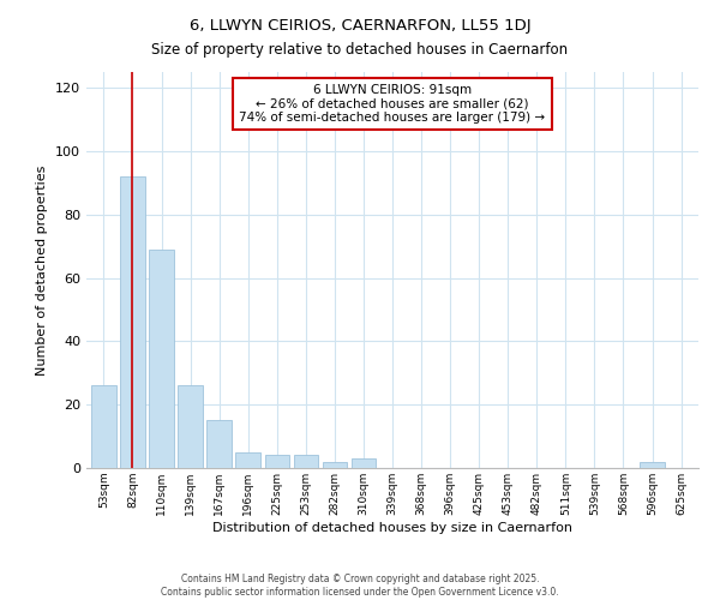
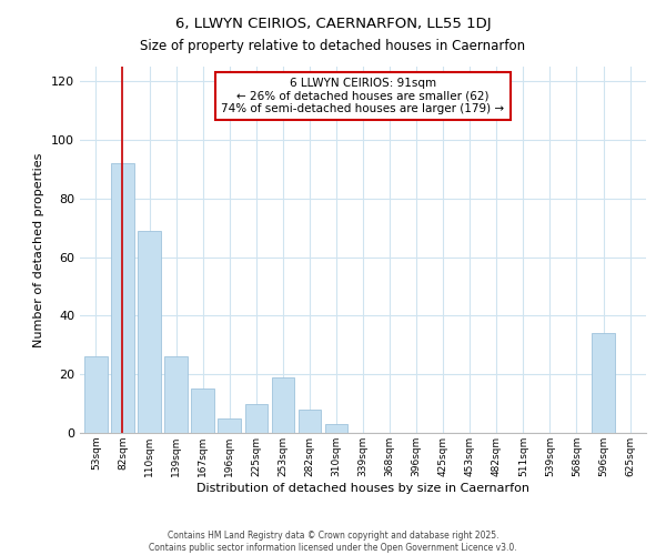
225sqm: 4 -> 10
253sqm: 4 -> 19
282sqm: 2 -> 8
596sqm: 2 -> 34
